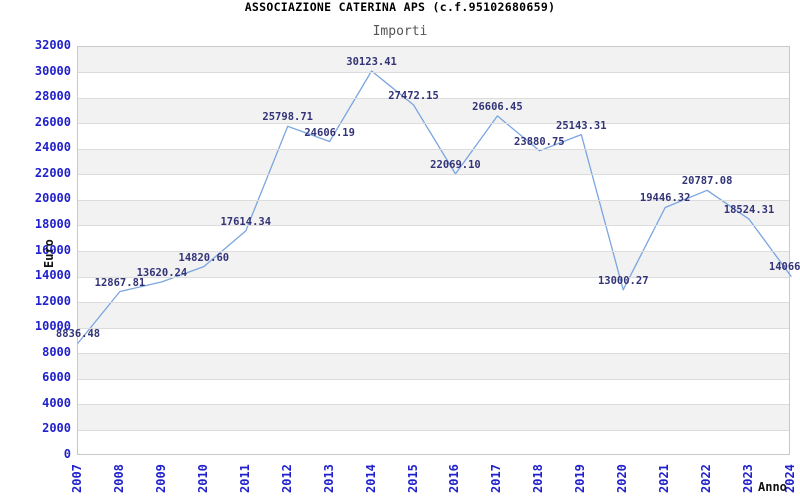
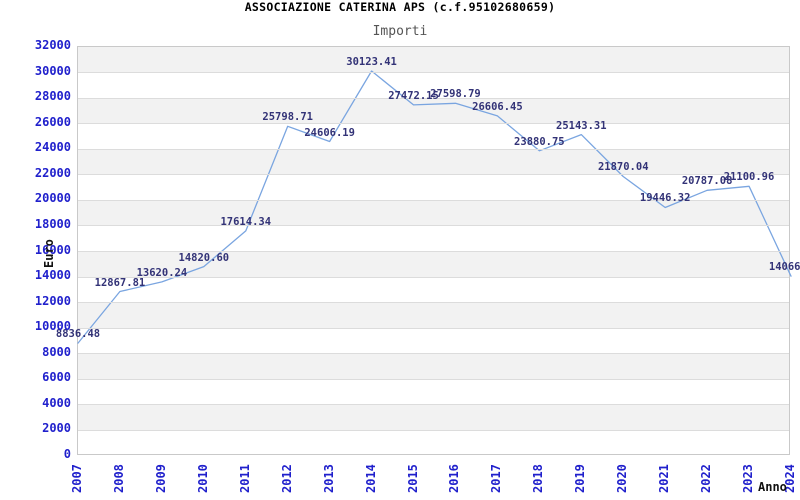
2016: 22069.10 -> 27598.79
2020: 13000.27 -> 21870.04
2023: 18524.31 -> 21100.96
